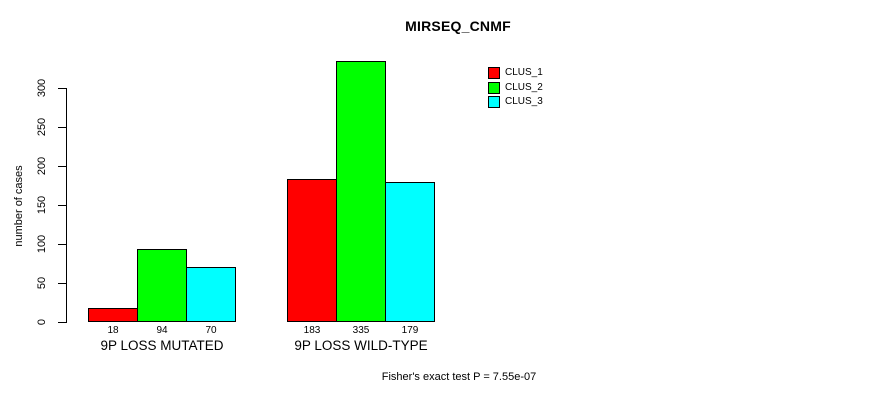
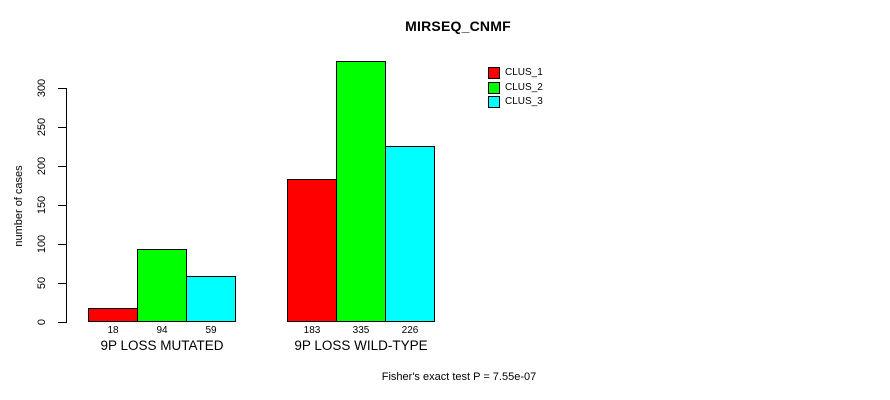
CLUS_3/9P LOSS MUTATED: 70 -> 59
CLUS_3/9P LOSS WILD-TYPE: 179 -> 226
